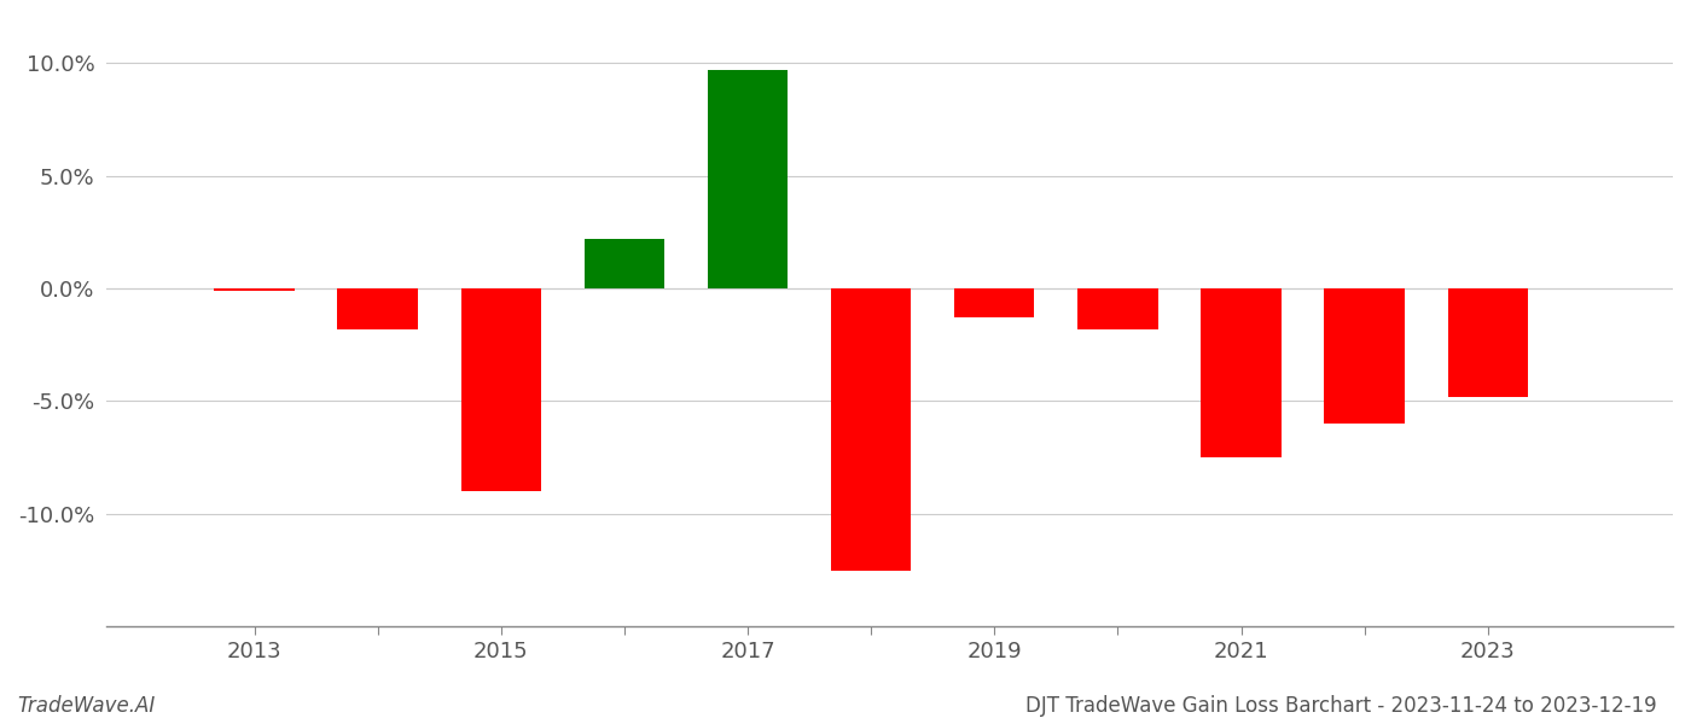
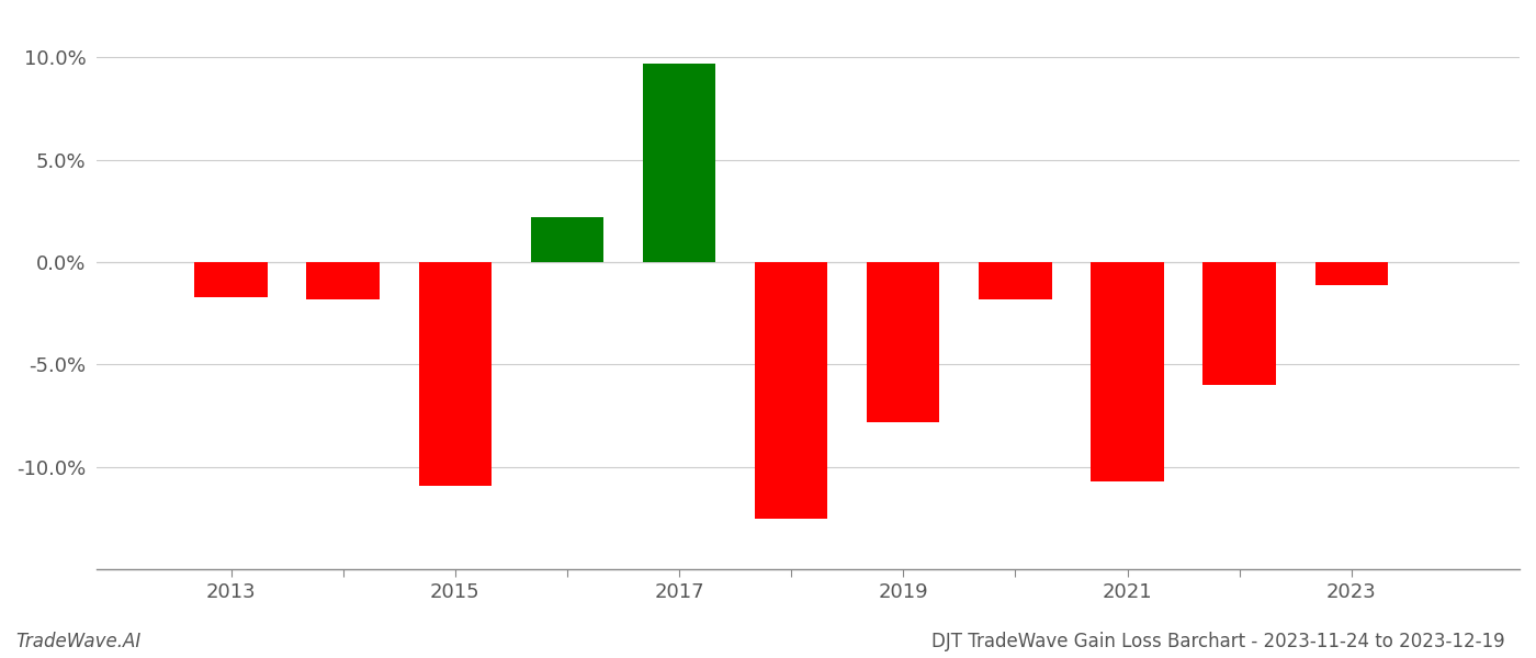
2013: -0.1% -> -1.7%
2015: -9.0% -> -10.9%
2019: -1.3% -> -7.8%
2021: -7.5% -> -10.7%
2023: -4.8% -> -1.1%
